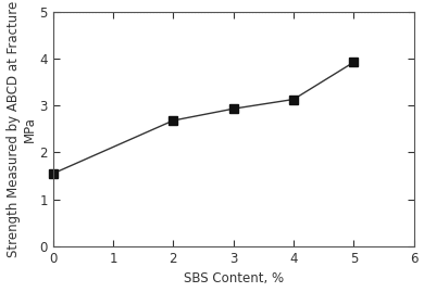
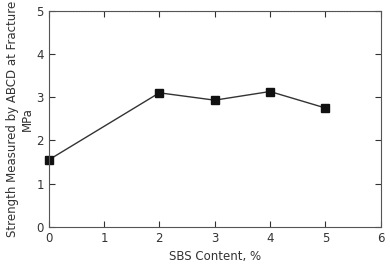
2: 2.68 -> 3.10
5: 3.92 -> 2.75
